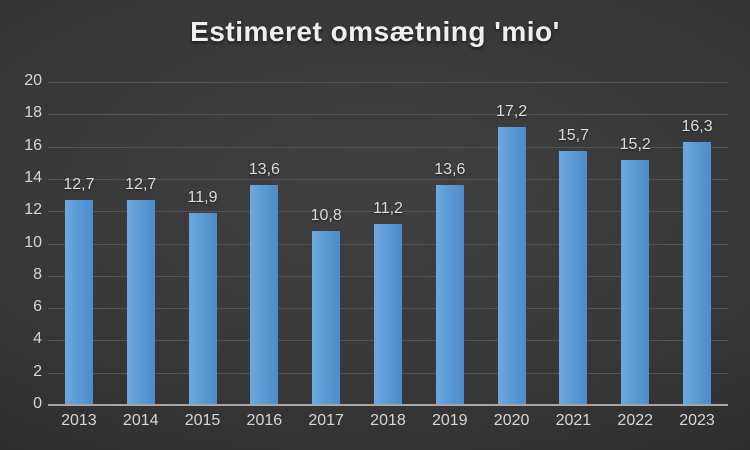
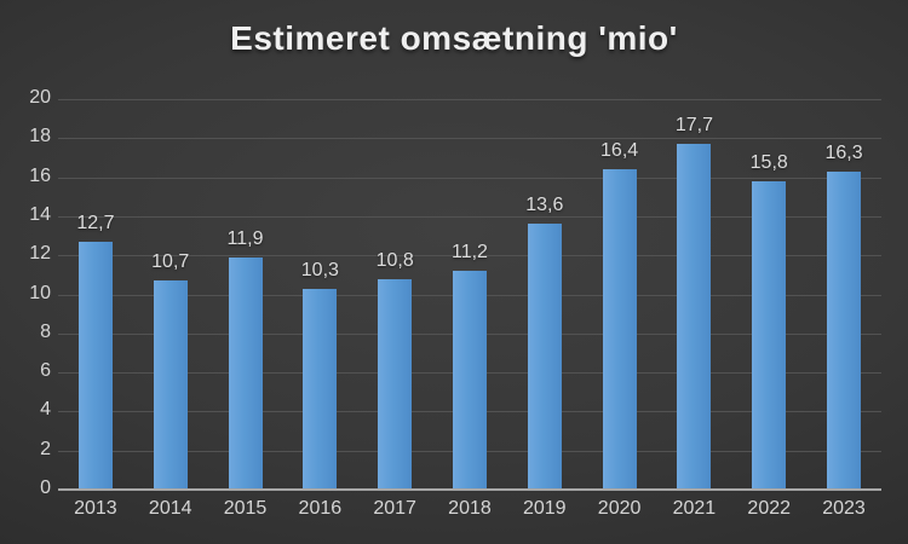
2014: 12,7 -> 10,7
2016: 13,6 -> 10,3
2020: 17,2 -> 16,4
2021: 15,7 -> 17,7
2022: 15,2 -> 15,8
